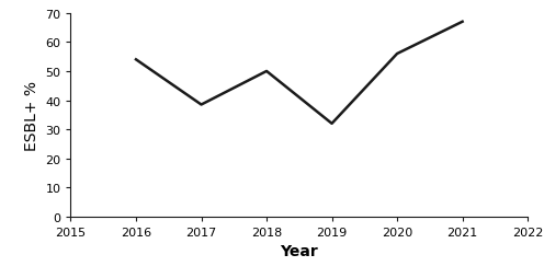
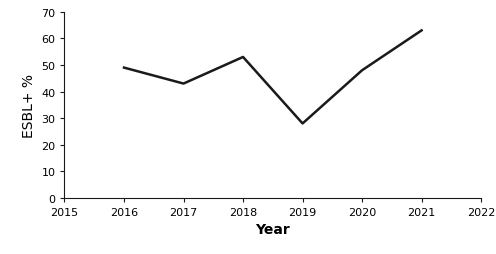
2016: 54.0 -> 49.0
2017: 38.5 -> 43.0
2018: 50.0 -> 53.0
2019: 32.0 -> 28.0
2020: 56.0 -> 48.0
2021: 67.0 -> 63.0
